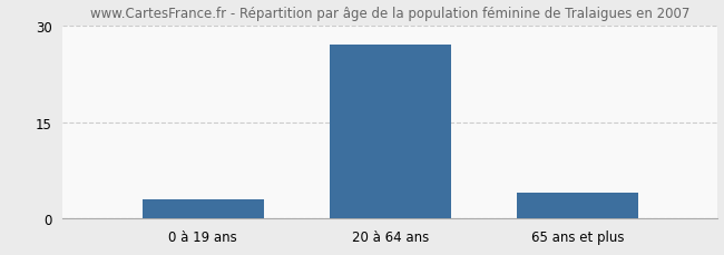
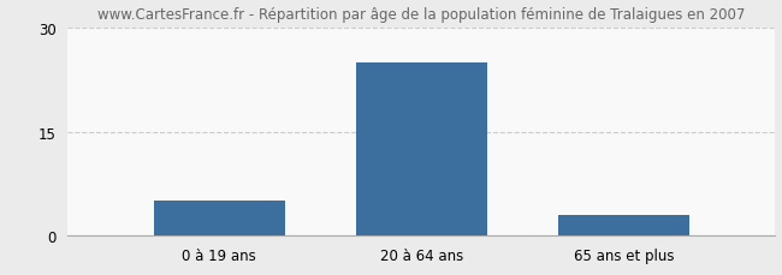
0 à 19 ans: 3 -> 5
20 à 64 ans: 27 -> 25
65 ans et plus: 4 -> 3
